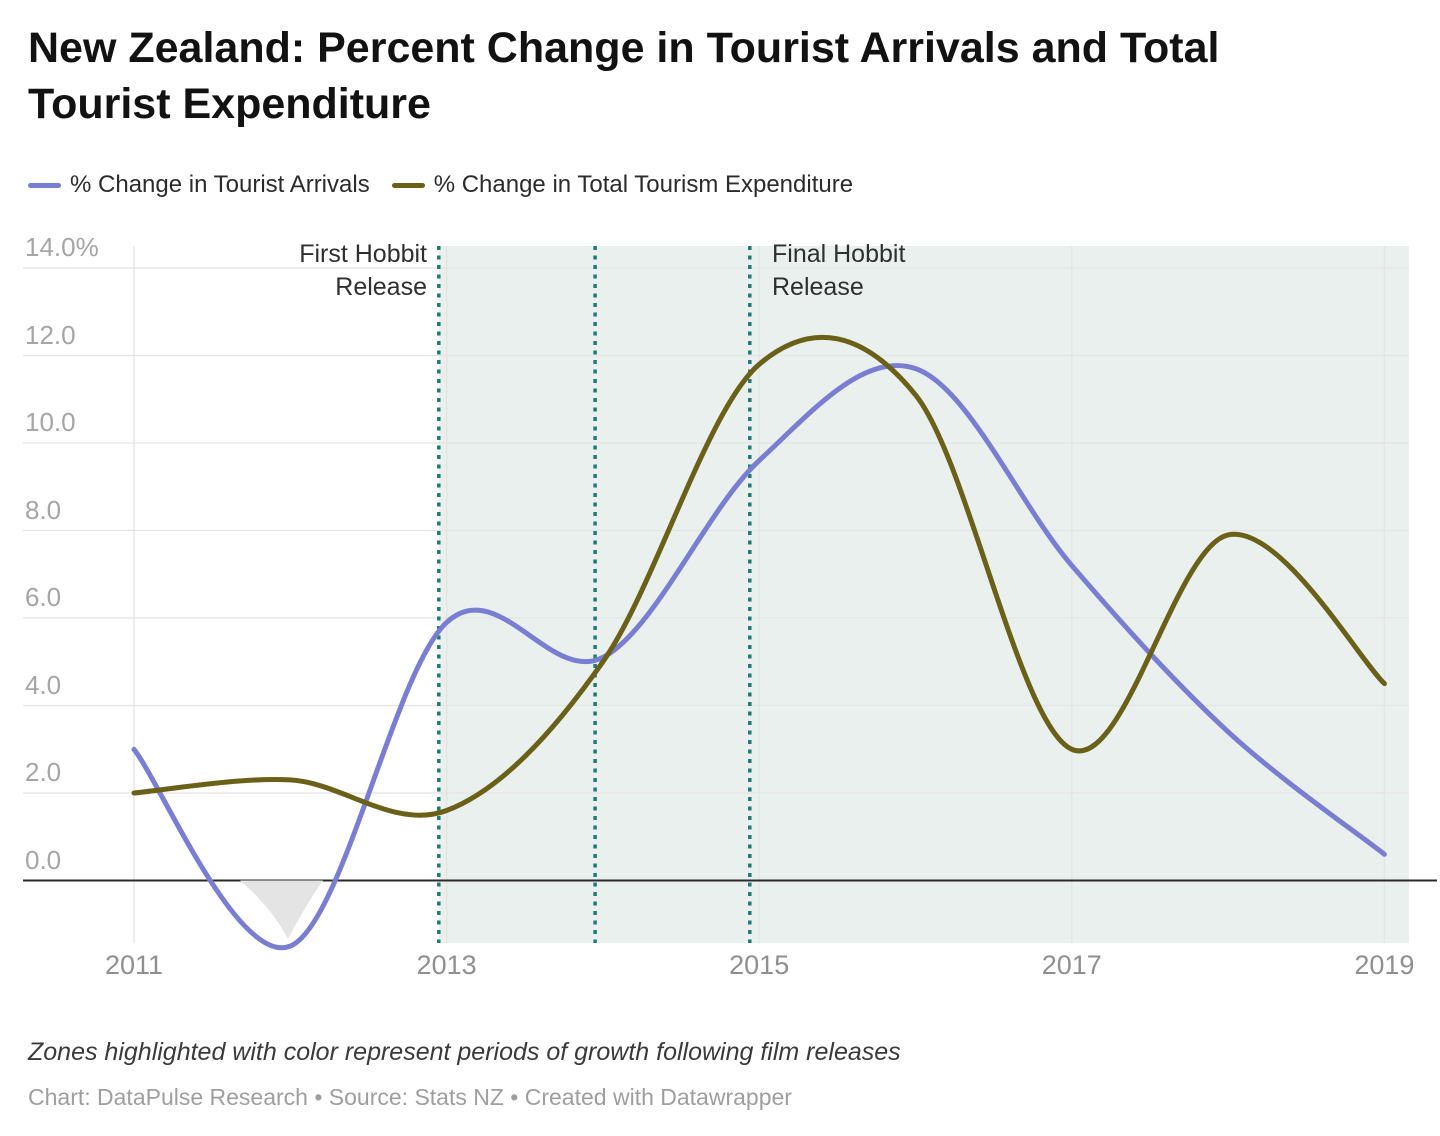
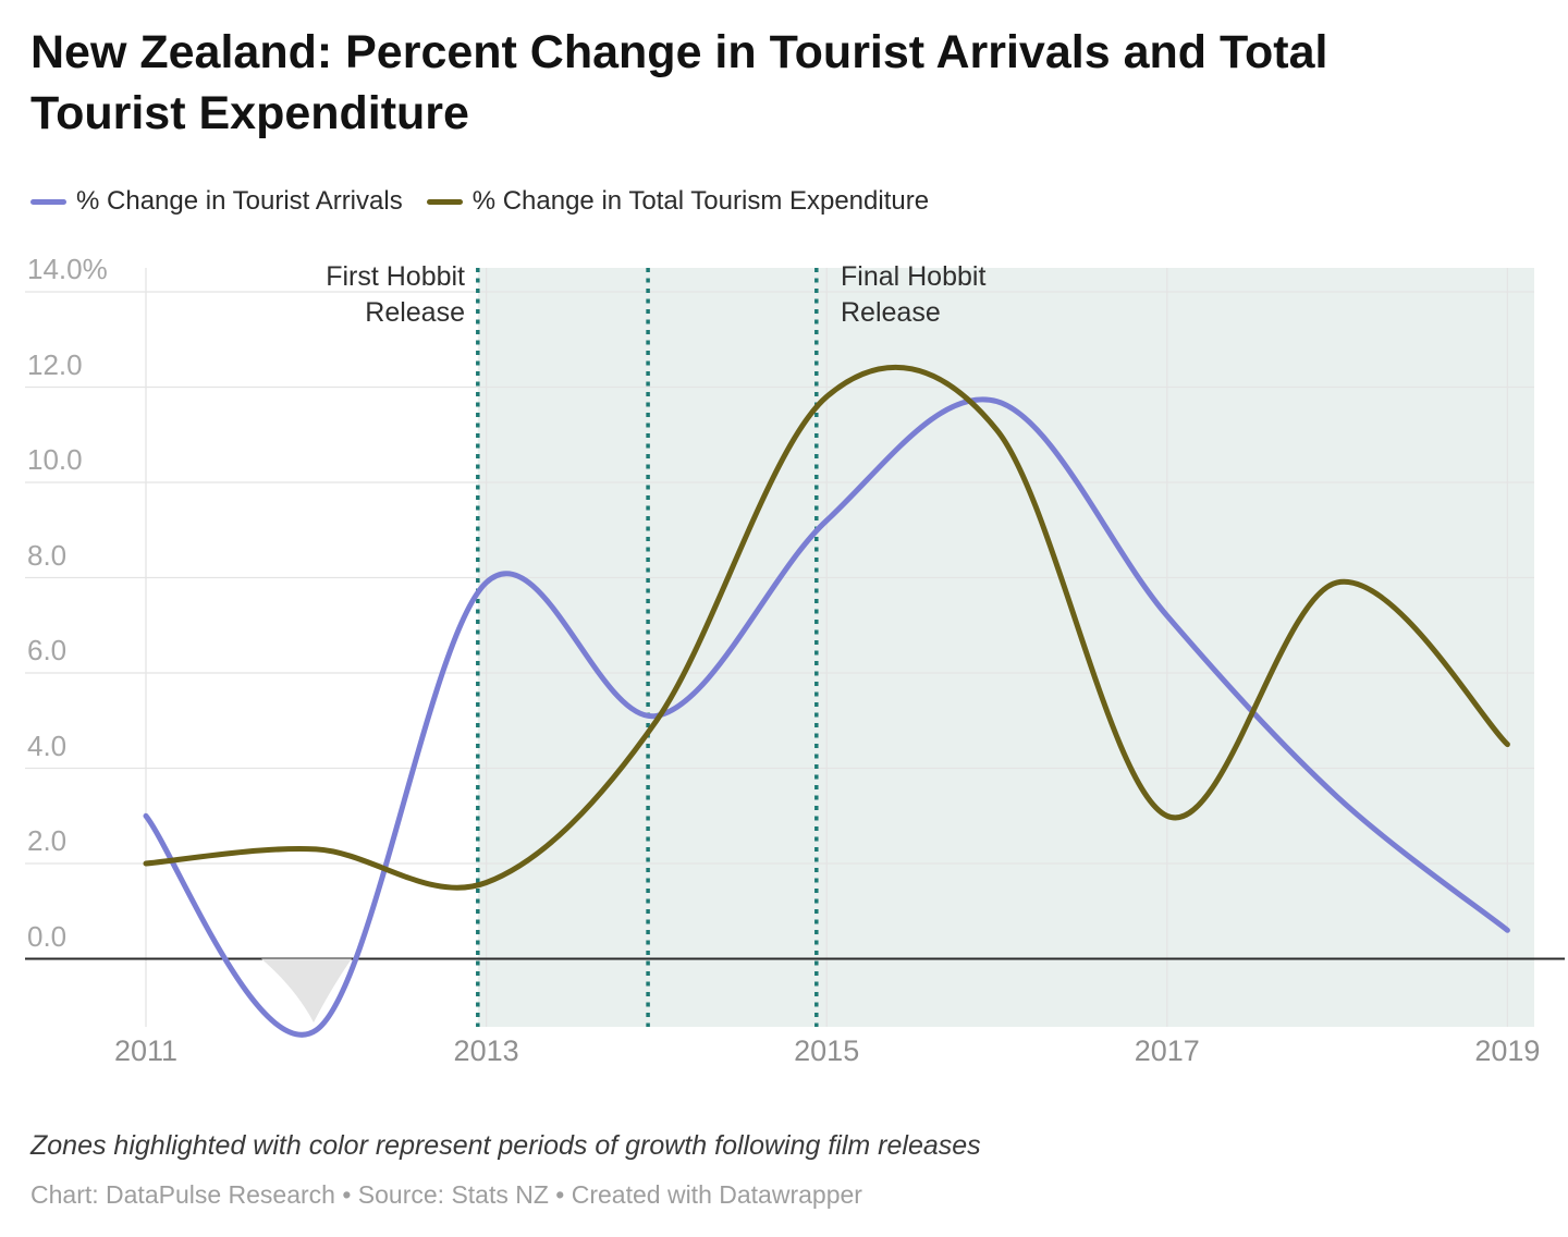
% Change in Tourist Arrivals/2013: 5.9% -> 7.9%
% Change in Tourist Arrivals/2015: 9.6% -> 9.2%
